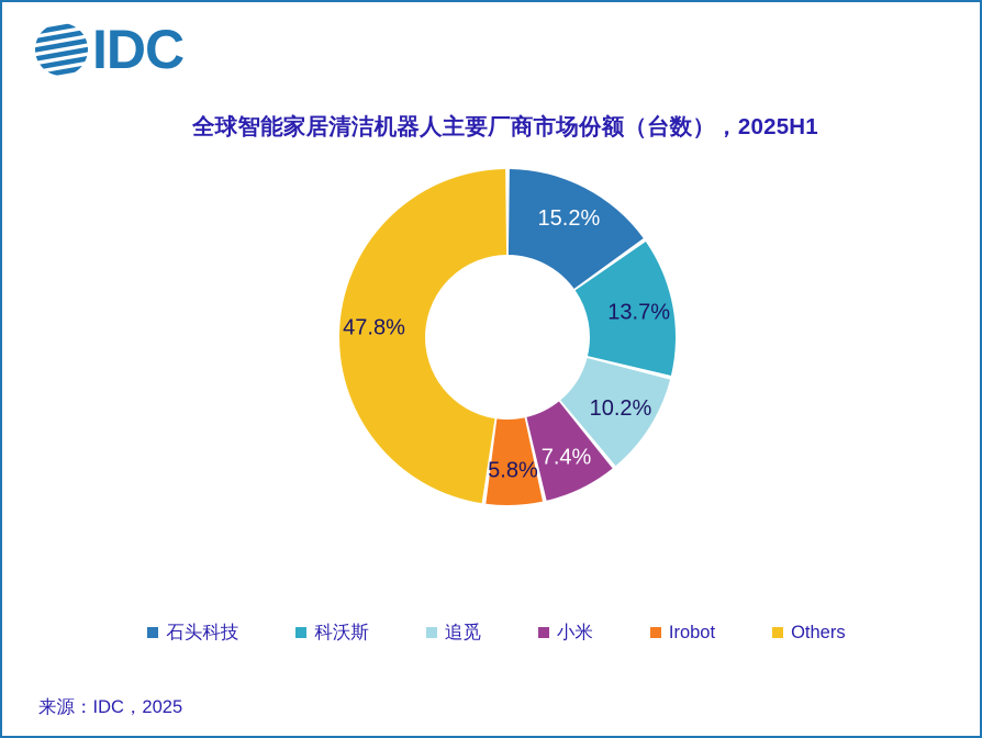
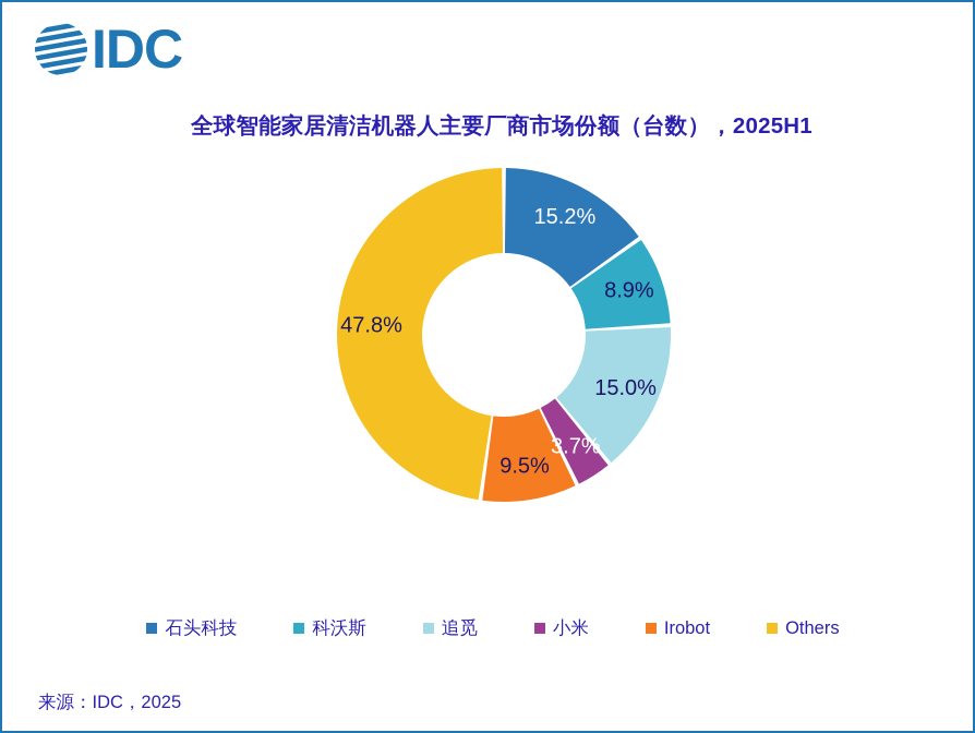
科沃斯: 13.7% -> 8.9%
追觅: 10.2% -> 15.0%
小米: 7.4% -> 3.7%
Irobot: 5.8% -> 9.5%
